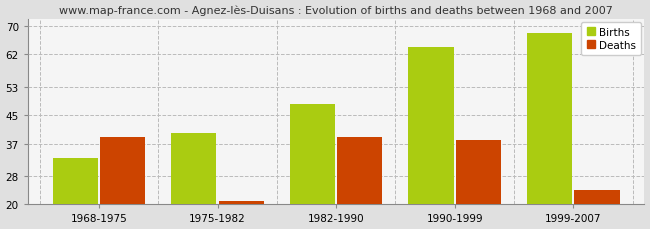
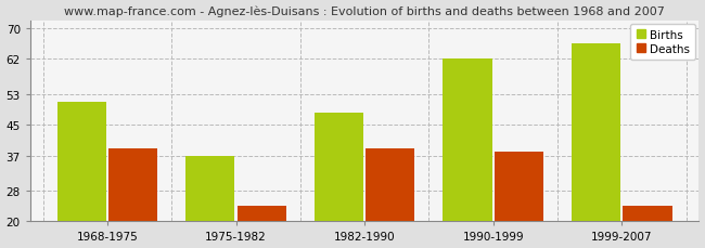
Births/1968-1975: 33 -> 51
Births/1975-1982: 40 -> 37
Deaths/1975-1982: 21 -> 24
Births/1990-1999: 64 -> 62
Births/1999-2007: 68 -> 66
